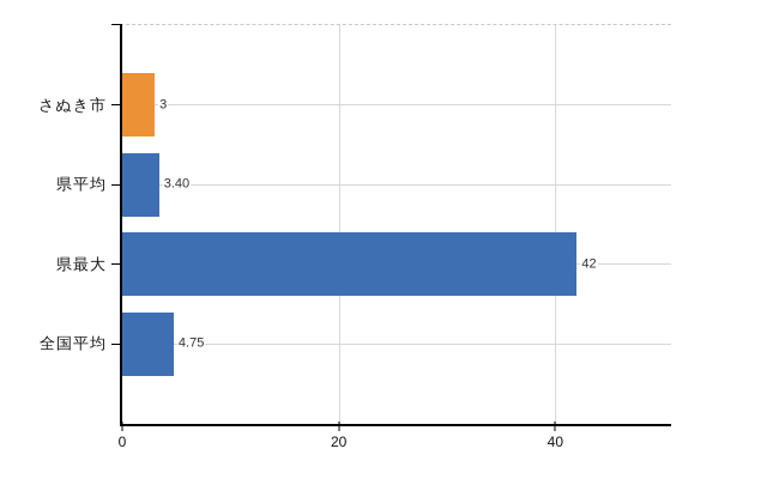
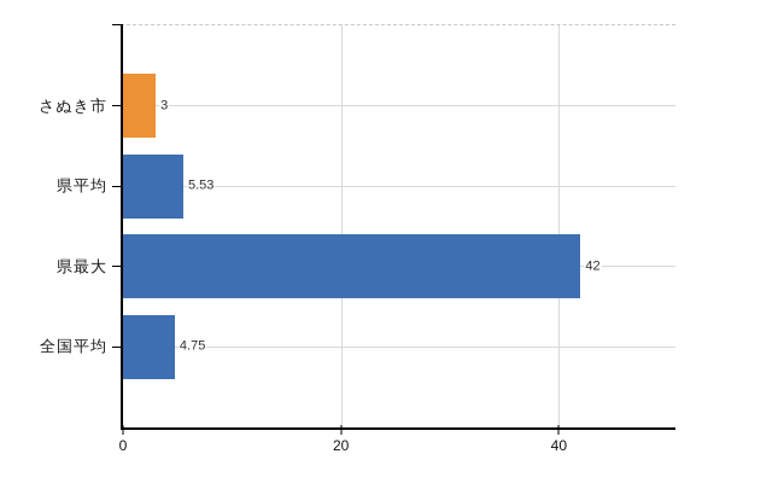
県平均: 3.40 -> 5.53
